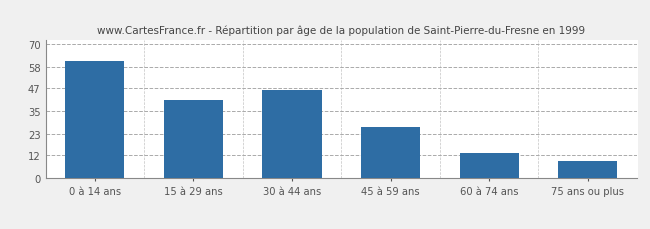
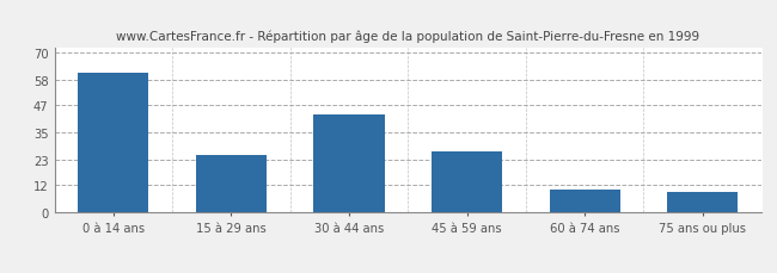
15 à 29 ans: 41 -> 25
30 à 44 ans: 46 -> 43
60 à 74 ans: 13 -> 10
